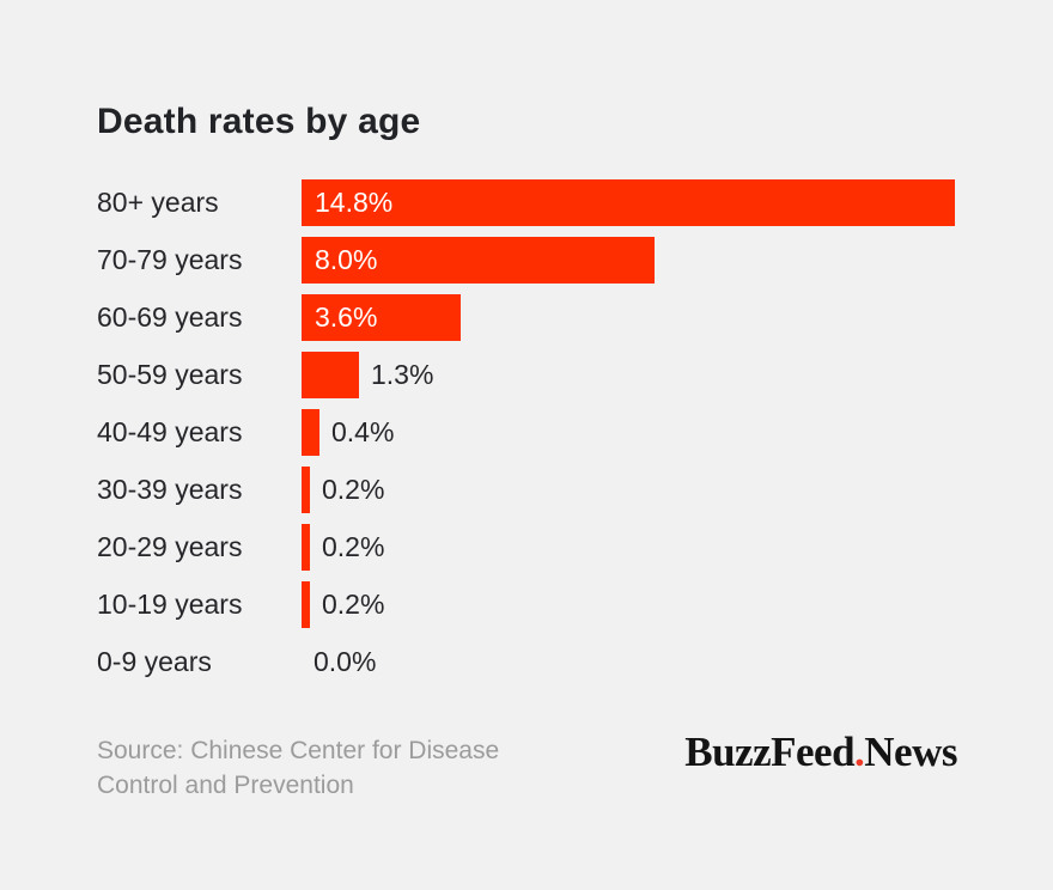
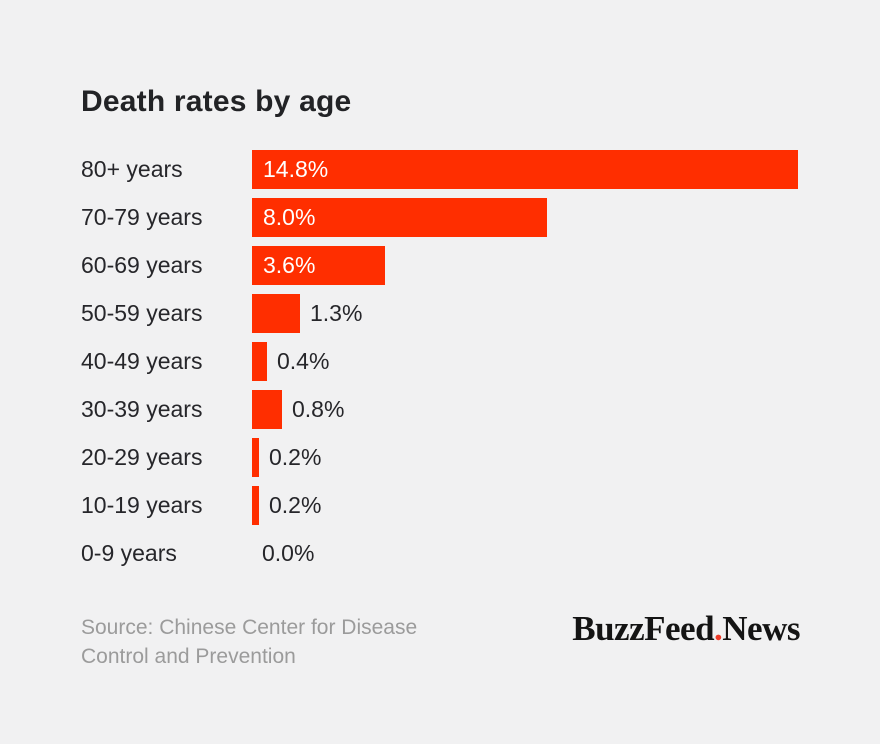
30-39 years: 0.2% -> 0.8%
